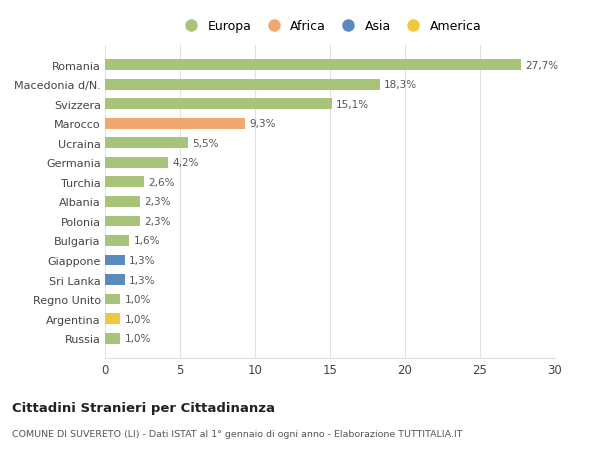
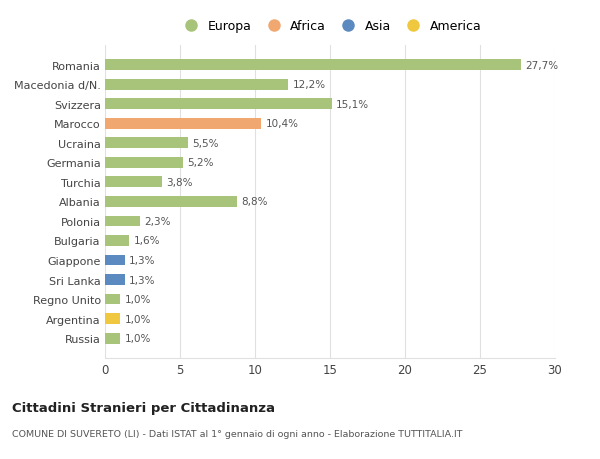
Macedonia d/N.: 18,3% -> 12,2%
Marocco: 9,3% -> 10,4%
Germania: 4,2% -> 5,2%
Turchia: 2,6% -> 3,8%
Albania: 2,3% -> 8,8%
